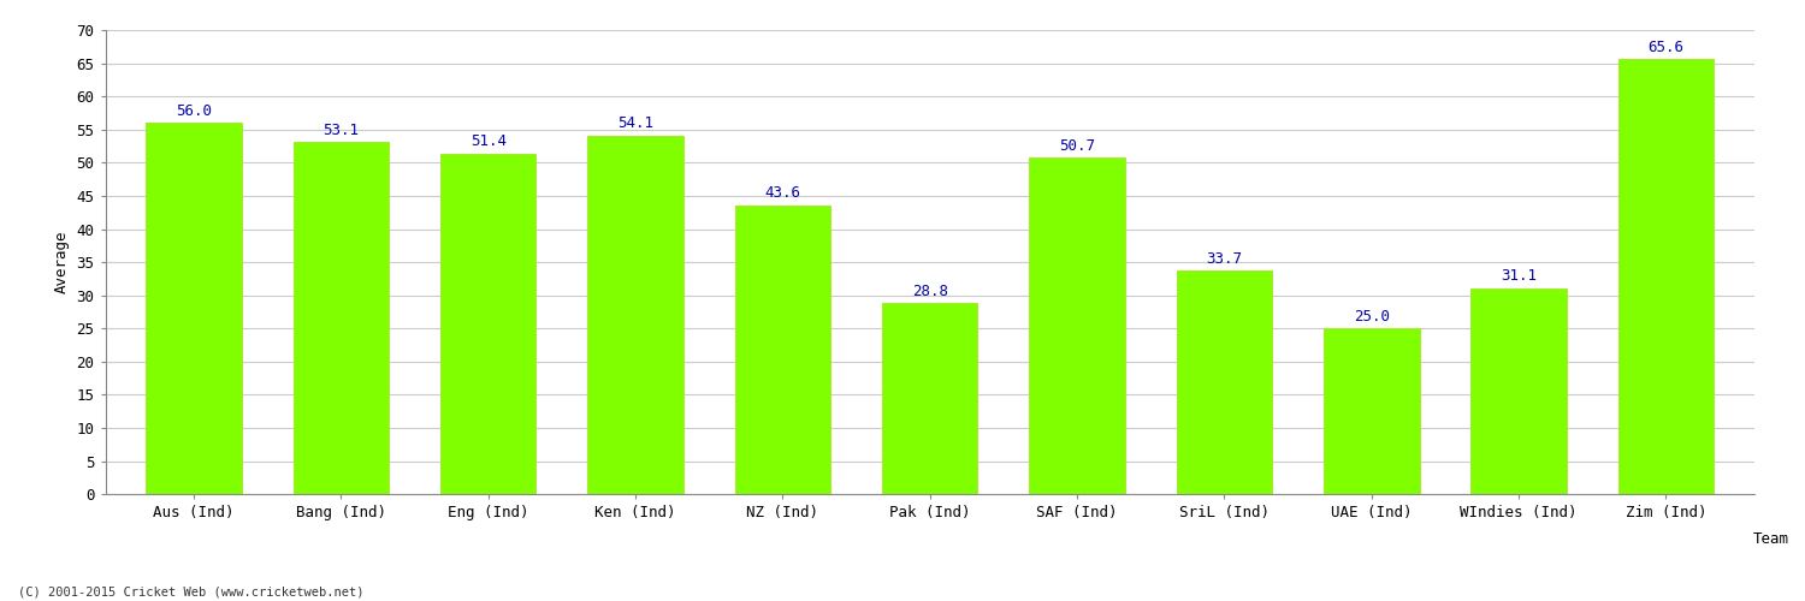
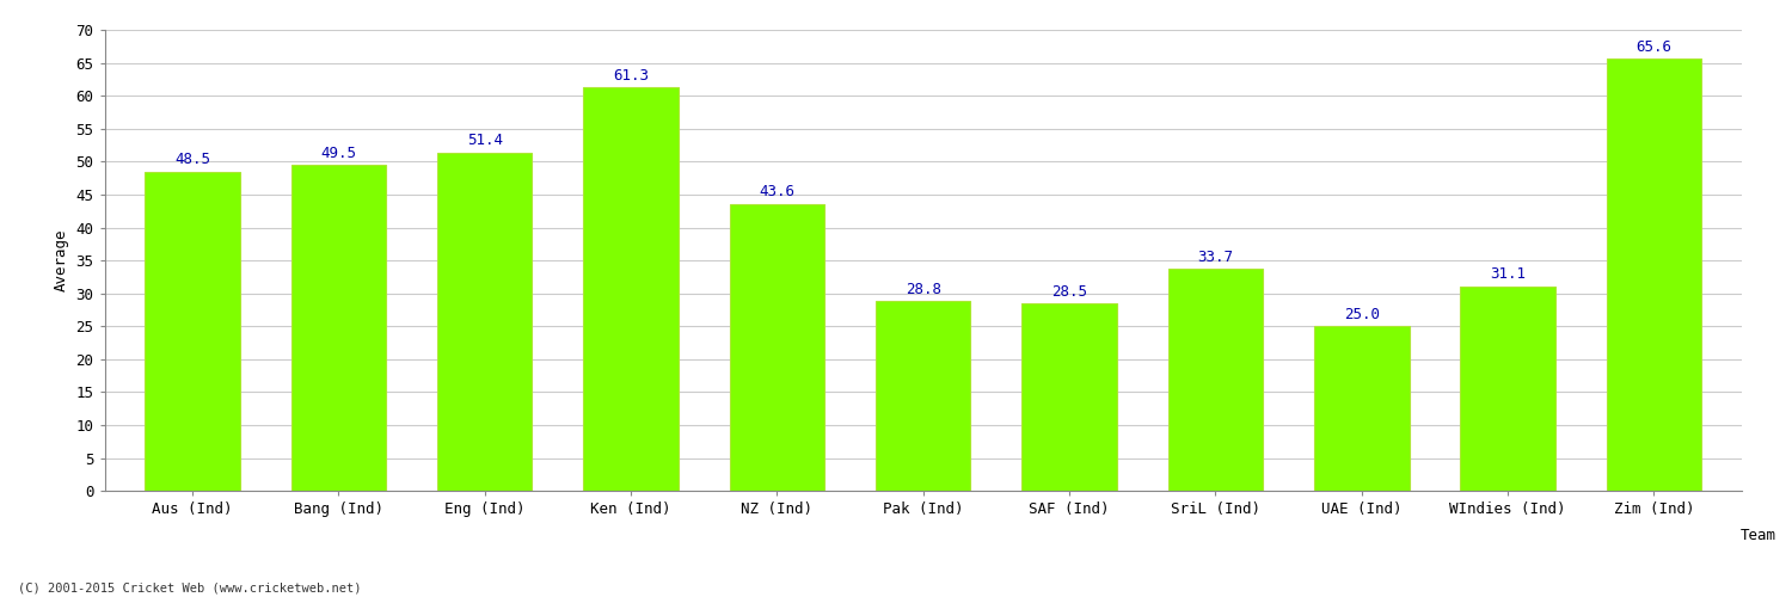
Aus (Ind): 56.0 -> 48.5
Bang (Ind): 53.1 -> 49.5
Ken (Ind): 54.1 -> 61.3
SAF (Ind): 50.7 -> 28.5
